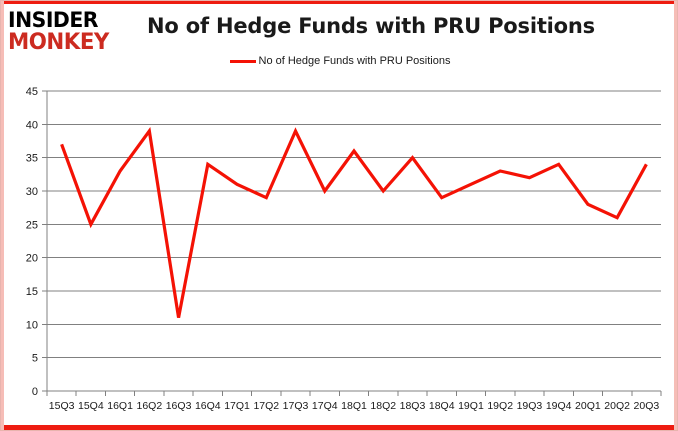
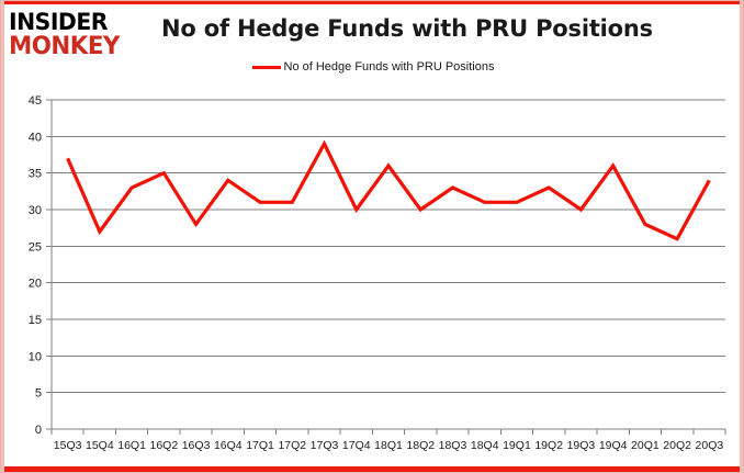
15Q4: 25 -> 27
16Q2: 39 -> 35
16Q3: 11 -> 28
17Q2: 29 -> 31
18Q3: 35 -> 33
18Q4: 29 -> 31
19Q3: 32 -> 30
19Q4: 34 -> 36
